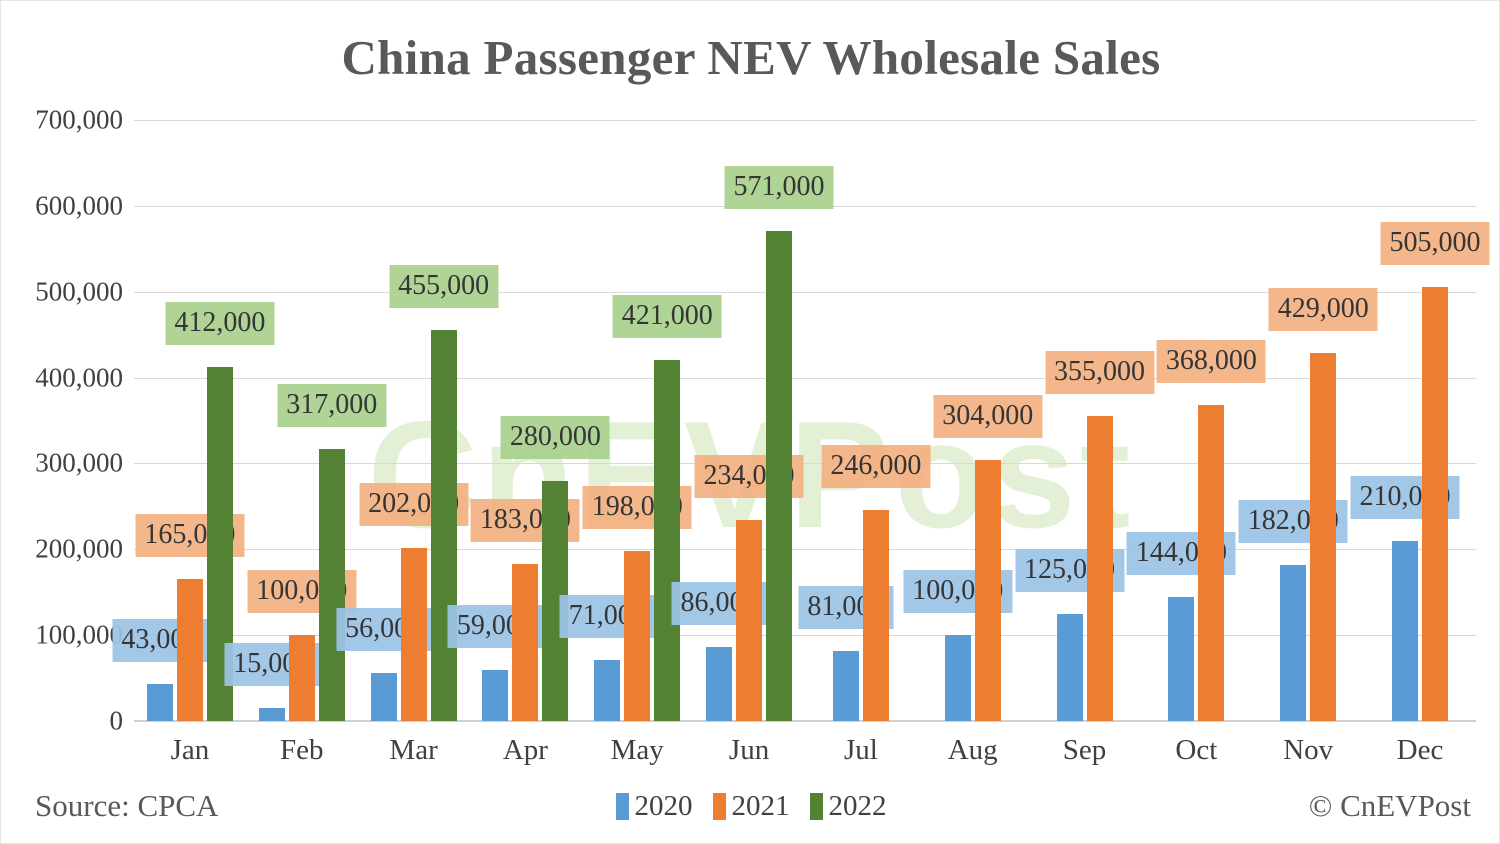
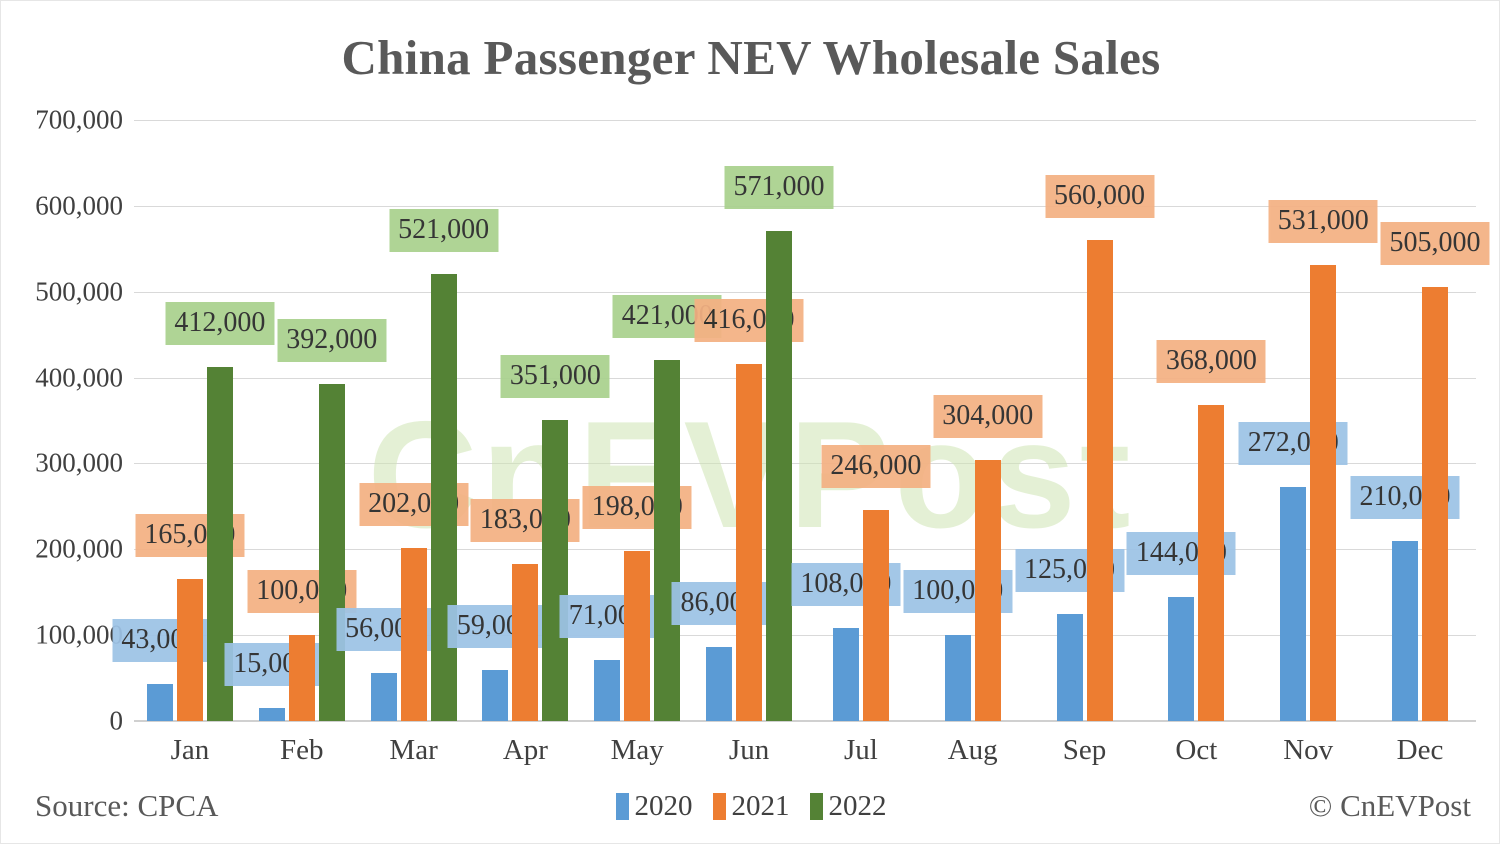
2022/Feb: 317,000 -> 392,000
2022/Mar: 455,000 -> 521,000
2022/Apr: 280,000 -> 351,000
2021/Jun: 234,000 -> 416,000
2020/Jul: 81,000 -> 108,000
2021/Sep: 355,000 -> 560,000
2020/Nov: 182,000 -> 272,000
2021/Nov: 429,000 -> 531,000
